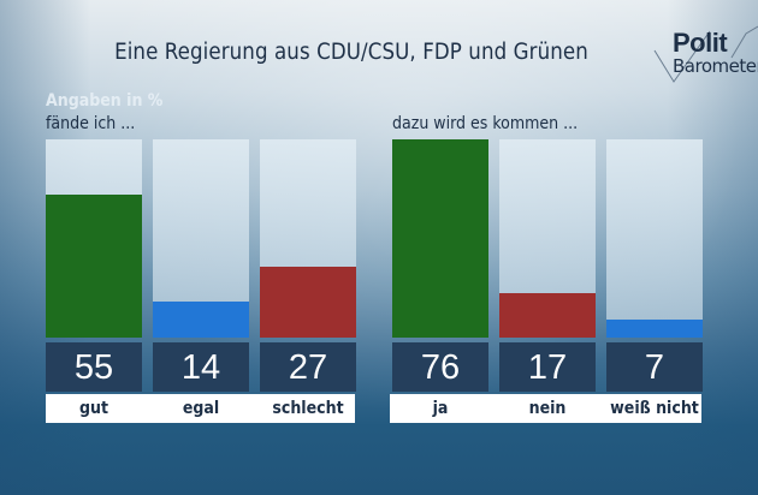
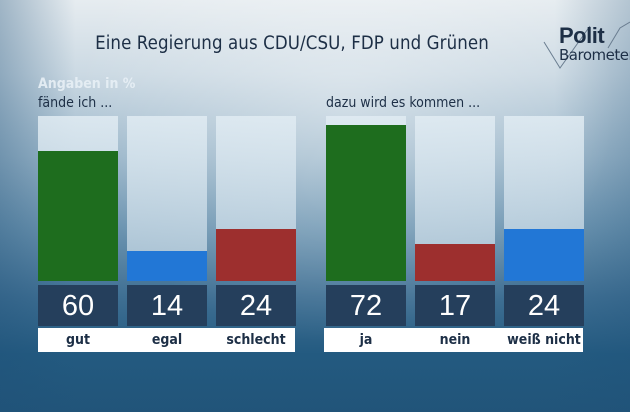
fände ich .../gut: 55 -> 60
fände ich .../schlecht: 27 -> 24
dazu wird es kommen .../ja: 76 -> 72
dazu wird es kommen .../weiß nicht: 7 -> 24
